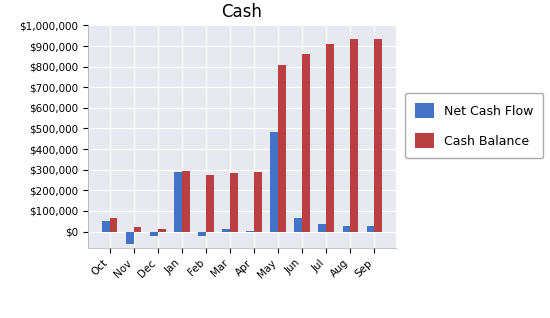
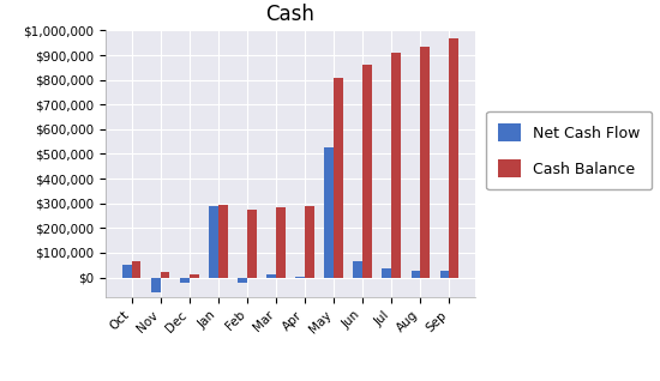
Net Cash Flow/May: $485,000 -> $525,000
Cash Balance/Sep: $935,000 -> $970,000
